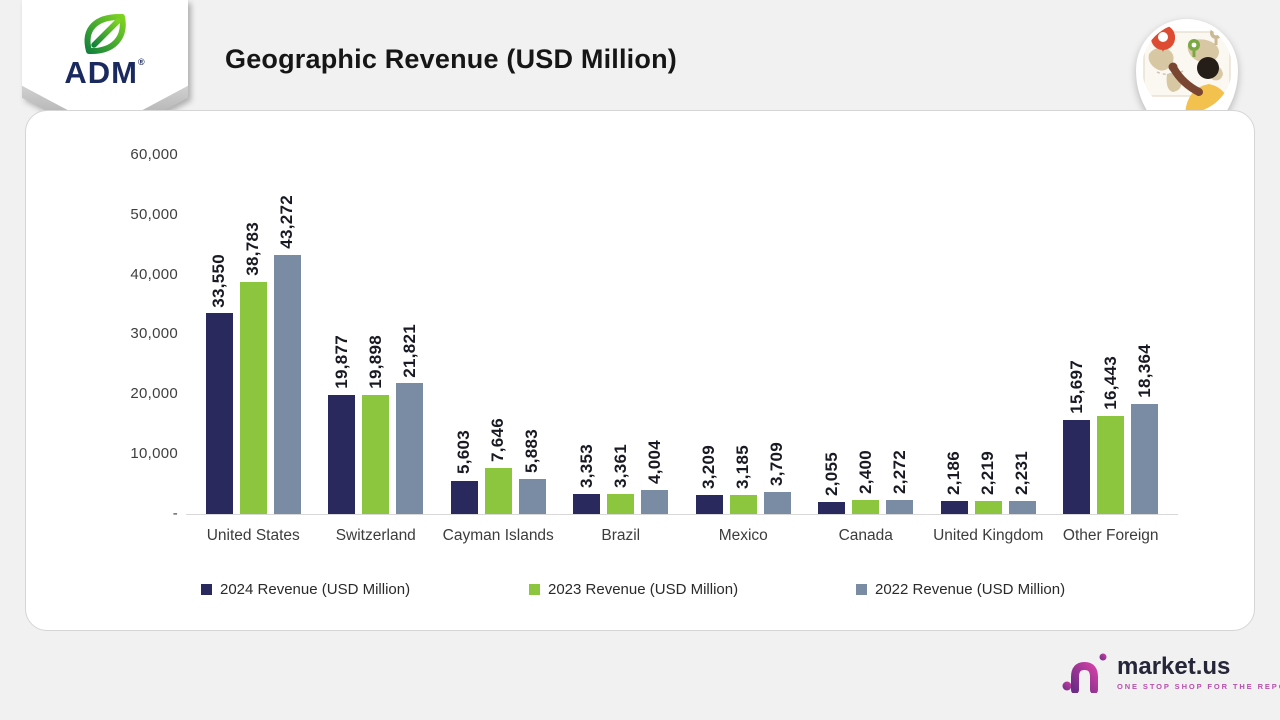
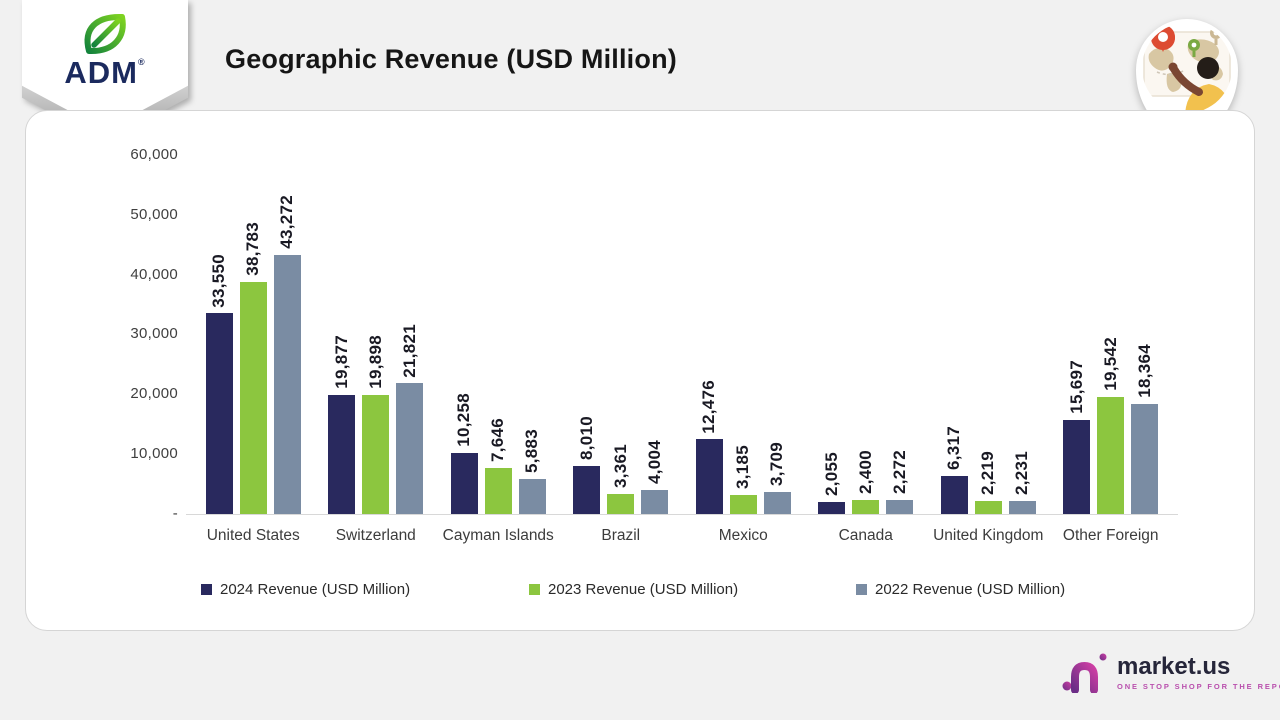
2024 Revenue (USD Million)/Cayman Islands: 5,603 -> 10,258
2024 Revenue (USD Million)/Brazil: 3,353 -> 8,010
2024 Revenue (USD Million)/Mexico: 3,209 -> 12,476
2024 Revenue (USD Million)/United Kingdom: 2,186 -> 6,317
2023 Revenue (USD Million)/Other Foreign: 16,443 -> 19,542
